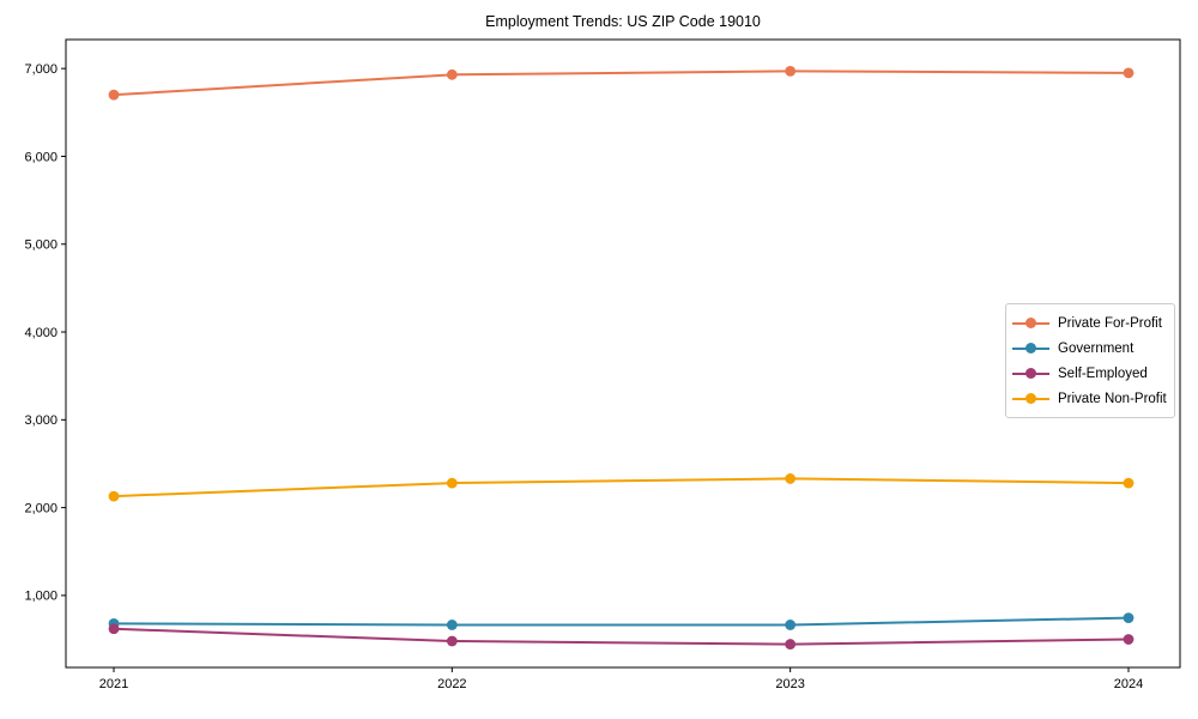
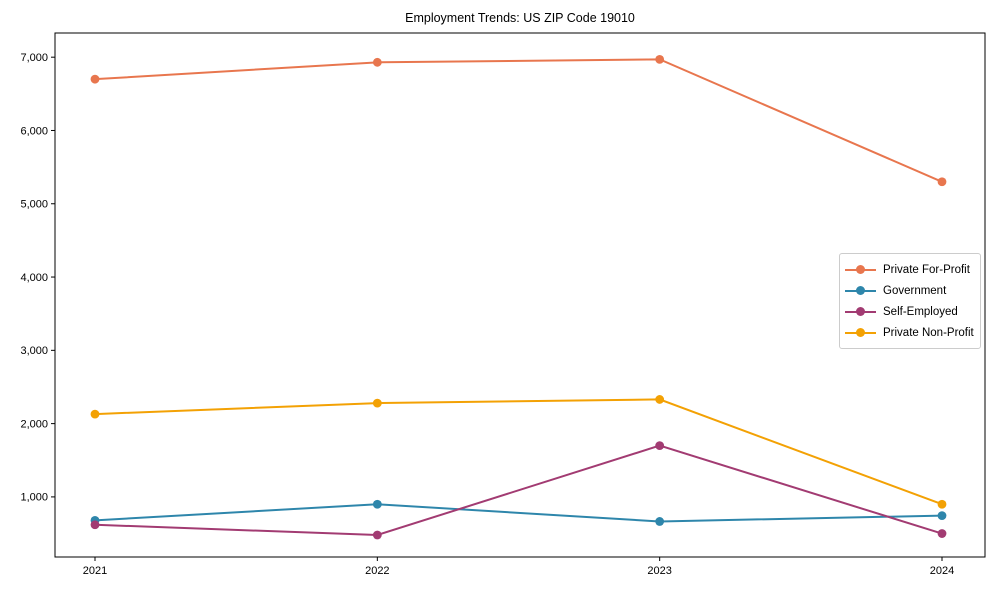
Government/2022: 700 -> 900
Self-Employed/2023: 400 -> 1700
Private For-Profit/2024: 7000 -> 5300
Private Non-Profit/2024: 2300 -> 900
